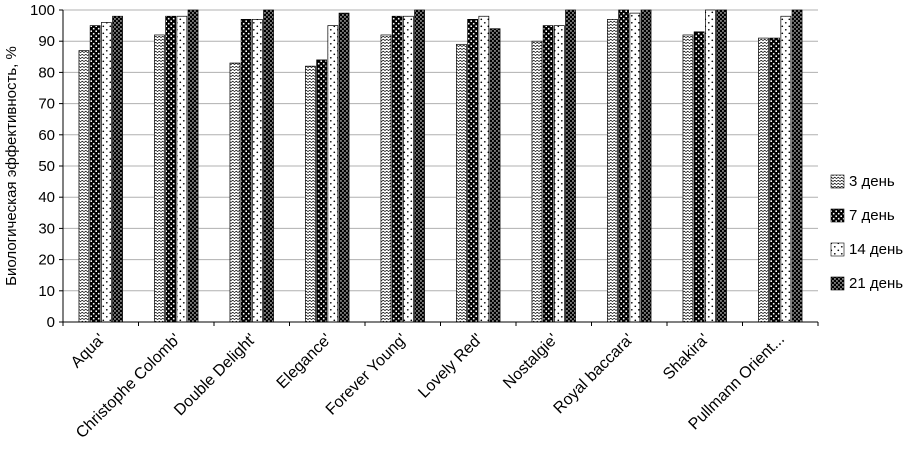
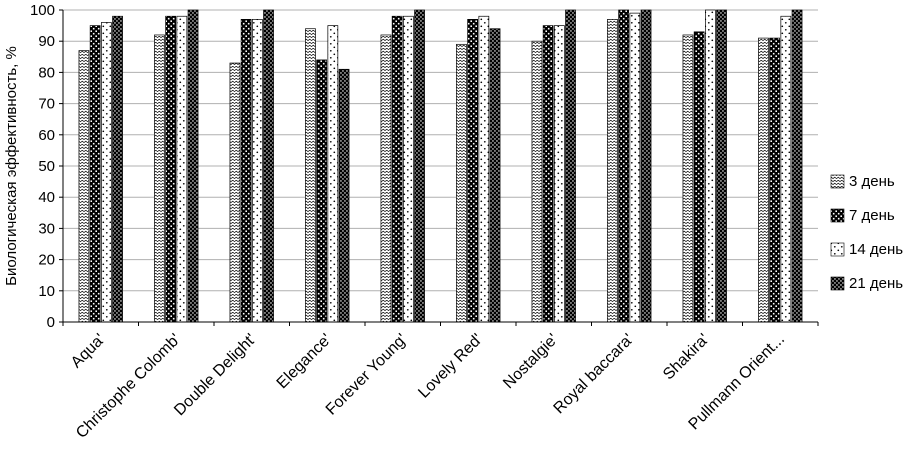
3 день/Elegance': 82 -> 94
21 день/Elegance': 99 -> 81
